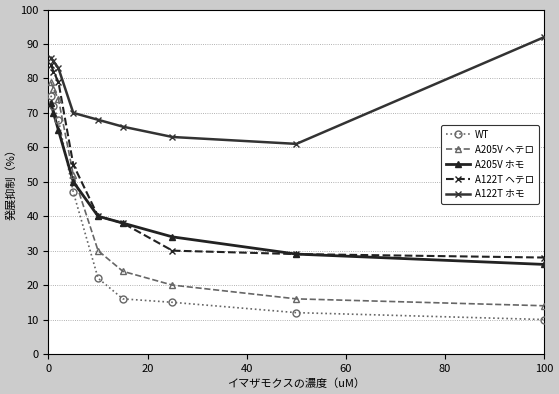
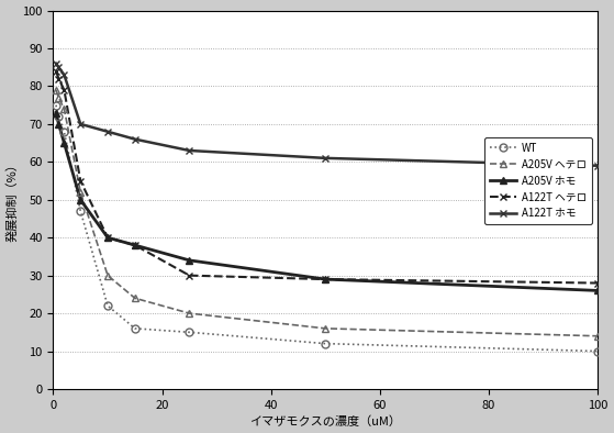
A122T ホモ/100: 92 -> 59
